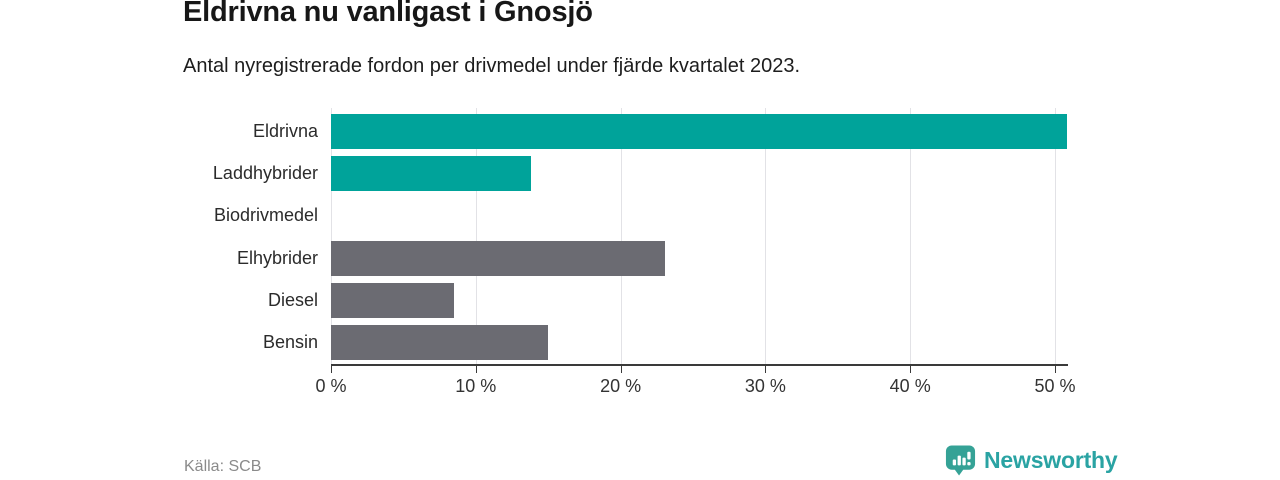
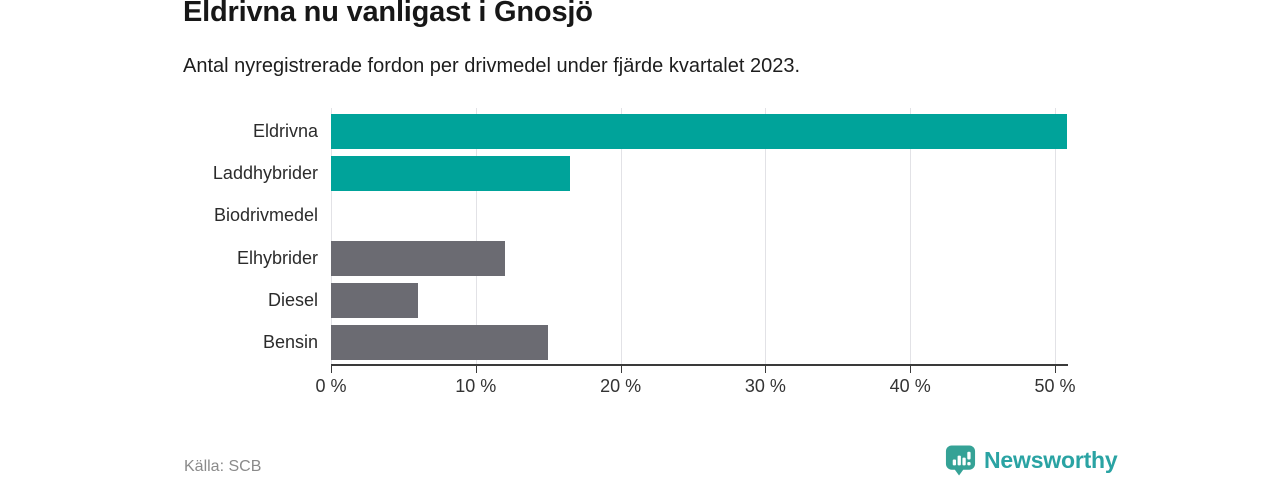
Laddhybrider: 13.8% -> 16.5%
Elhybrider: 23.1% -> 12.0%
Diesel: 8.5% -> 6.0%
